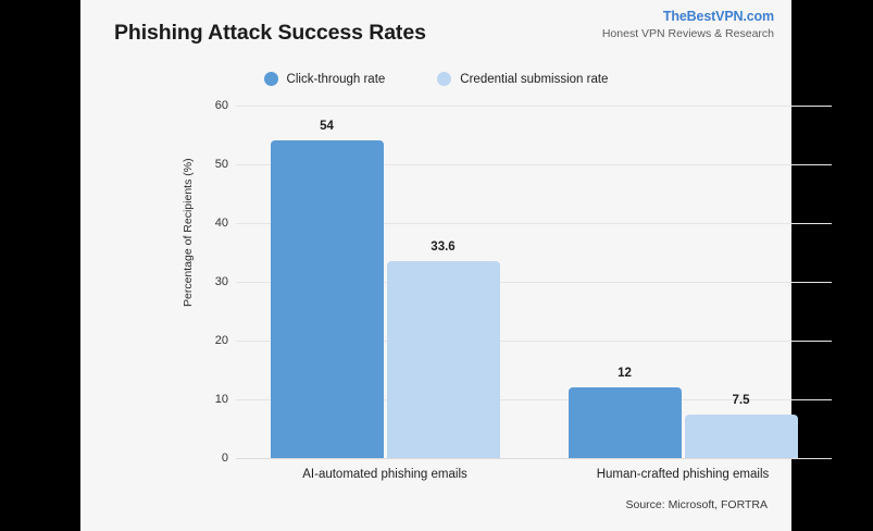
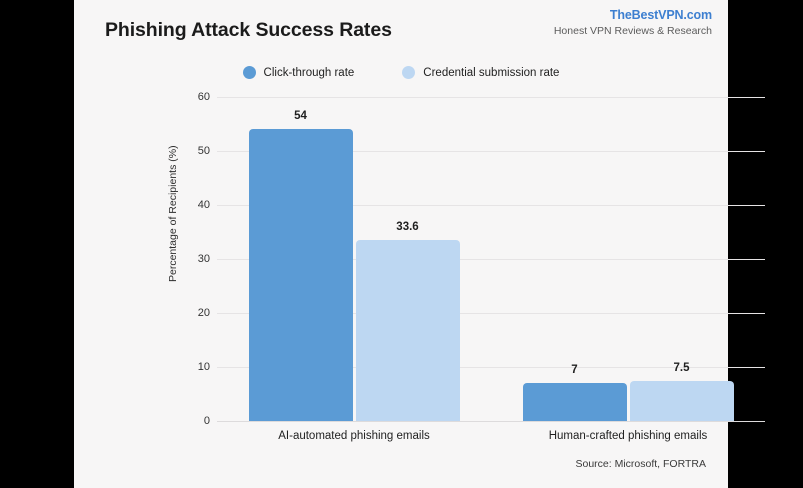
Click-through rate/Human-crafted phishing emails: 12 -> 7
